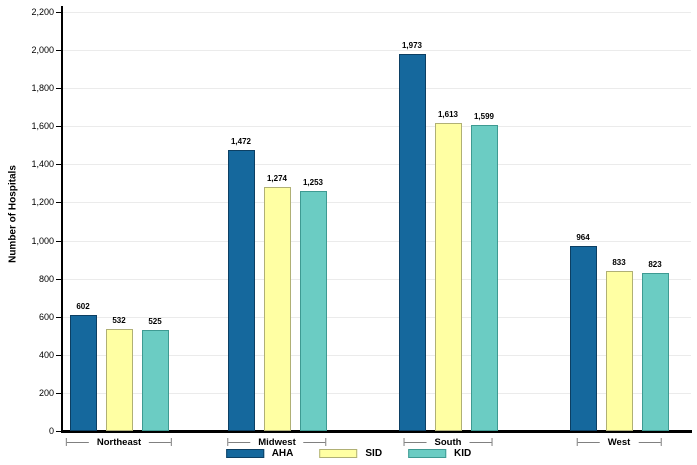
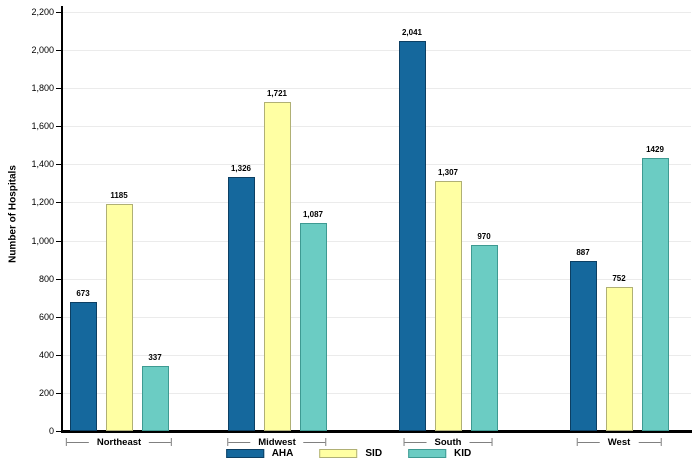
AHA/Northeast: 602 -> 673
SID/Northeast: 532 -> 1185
KID/Northeast: 525 -> 337
AHA/Midwest: 1,472 -> 1,326
SID/Midwest: 1,274 -> 1,721
KID/Midwest: 1,253 -> 1,087
AHA/South: 1,973 -> 2,041
SID/South: 1,613 -> 1,307
KID/South: 1,599 -> 970
AHA/West: 964 -> 887
SID/West: 833 -> 752
KID/West: 823 -> 1429
